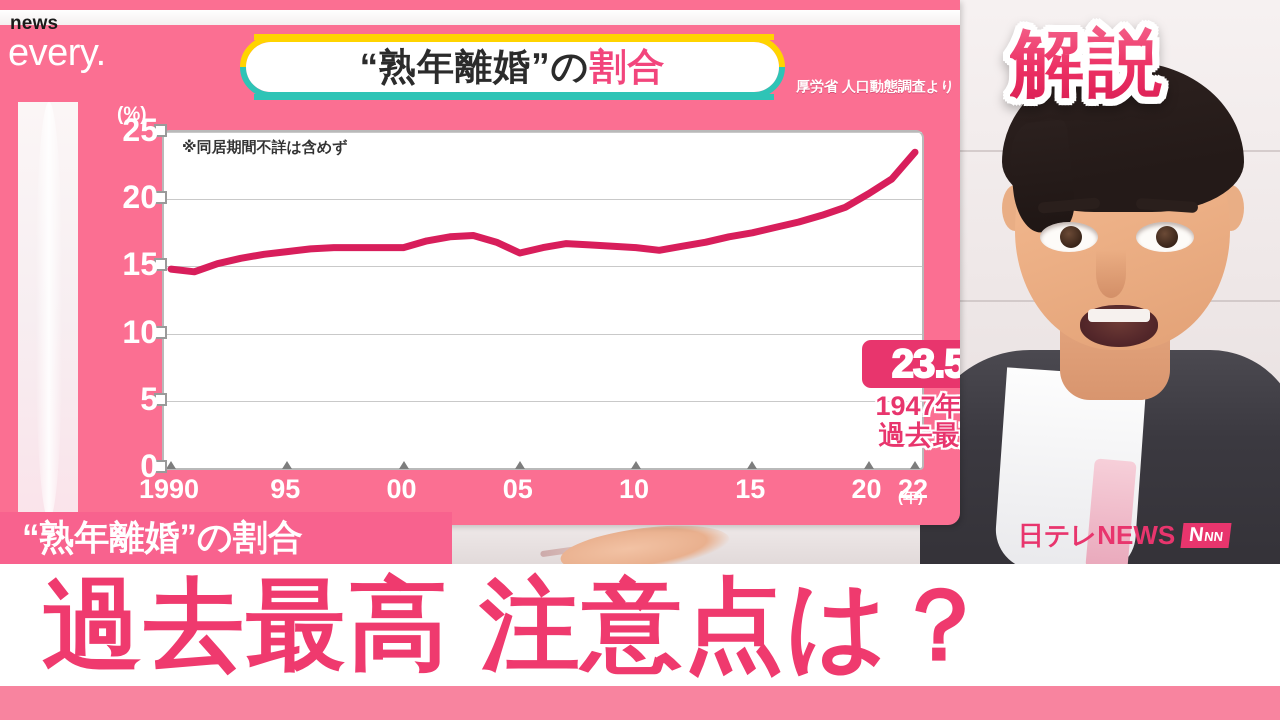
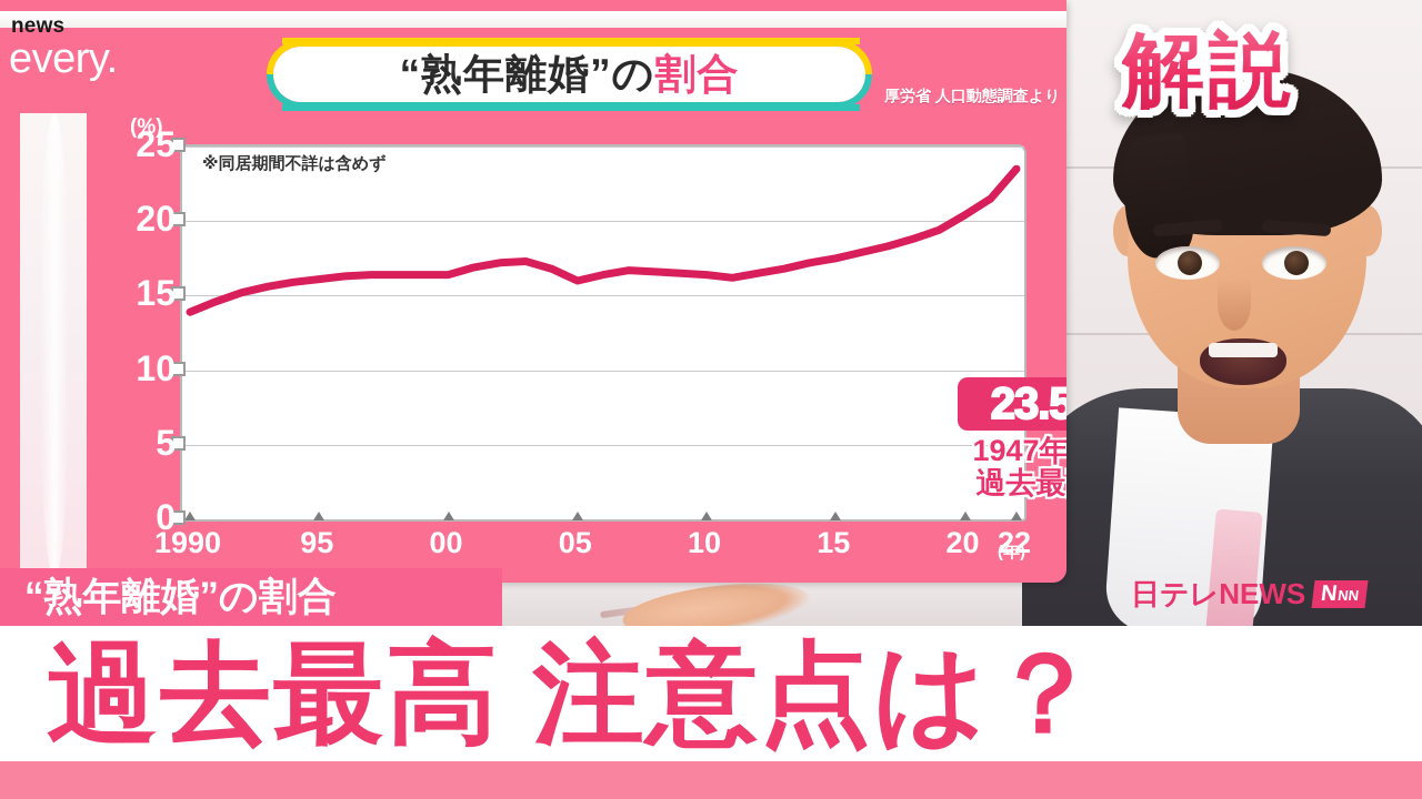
1990: 14.8 -> 13.9
